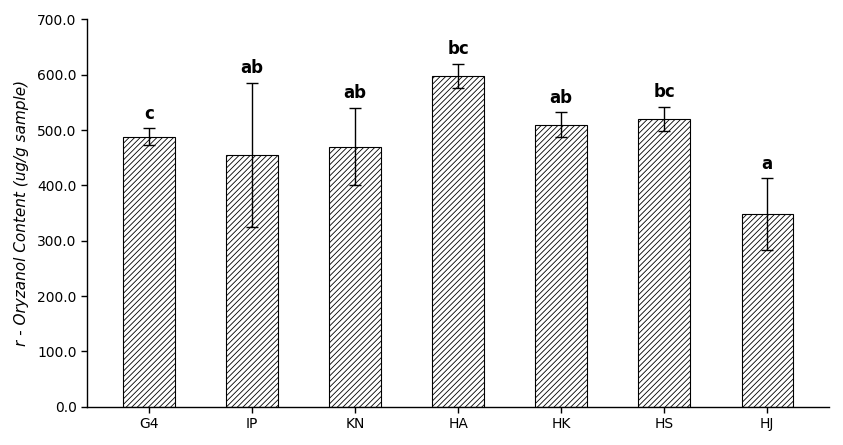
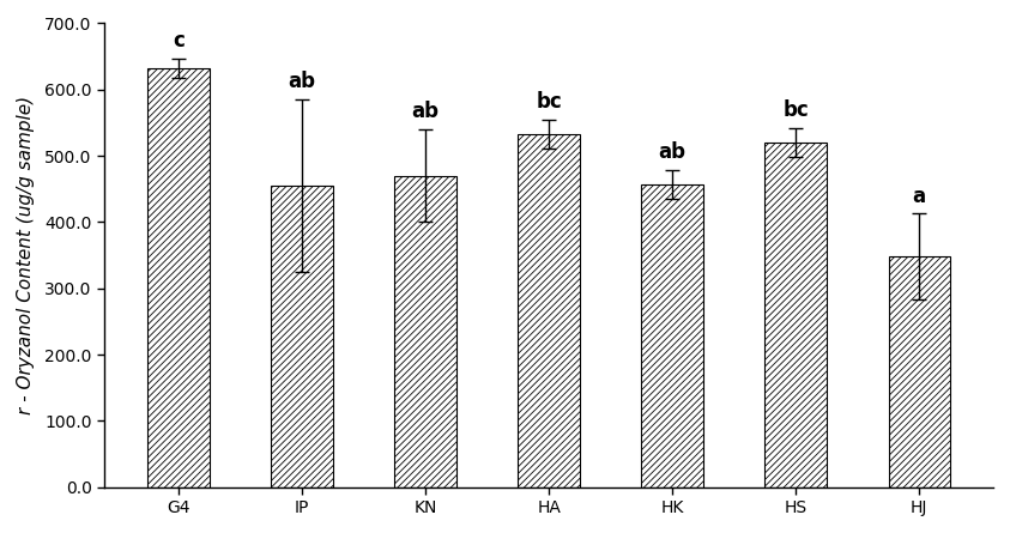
G4: 488 -> 632
HA: 598 -> 533
HK: 510 -> 457
